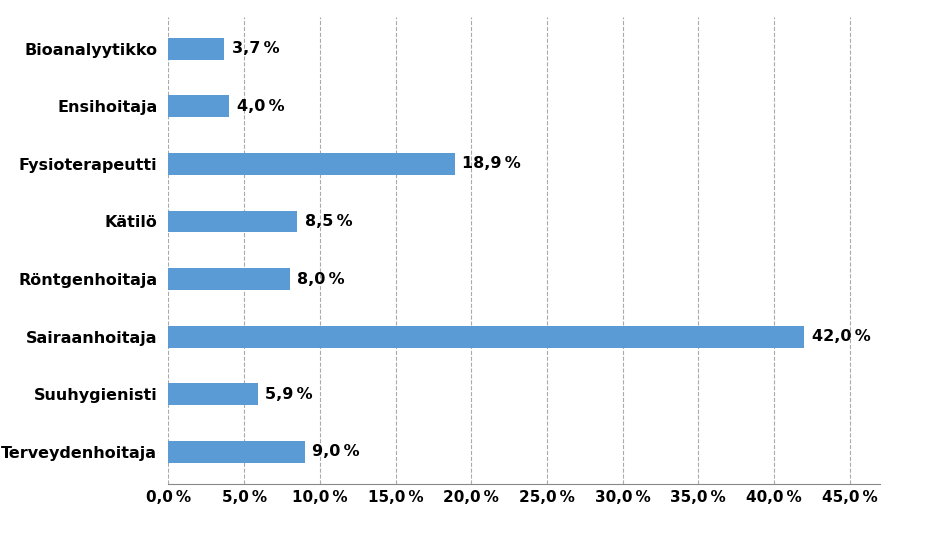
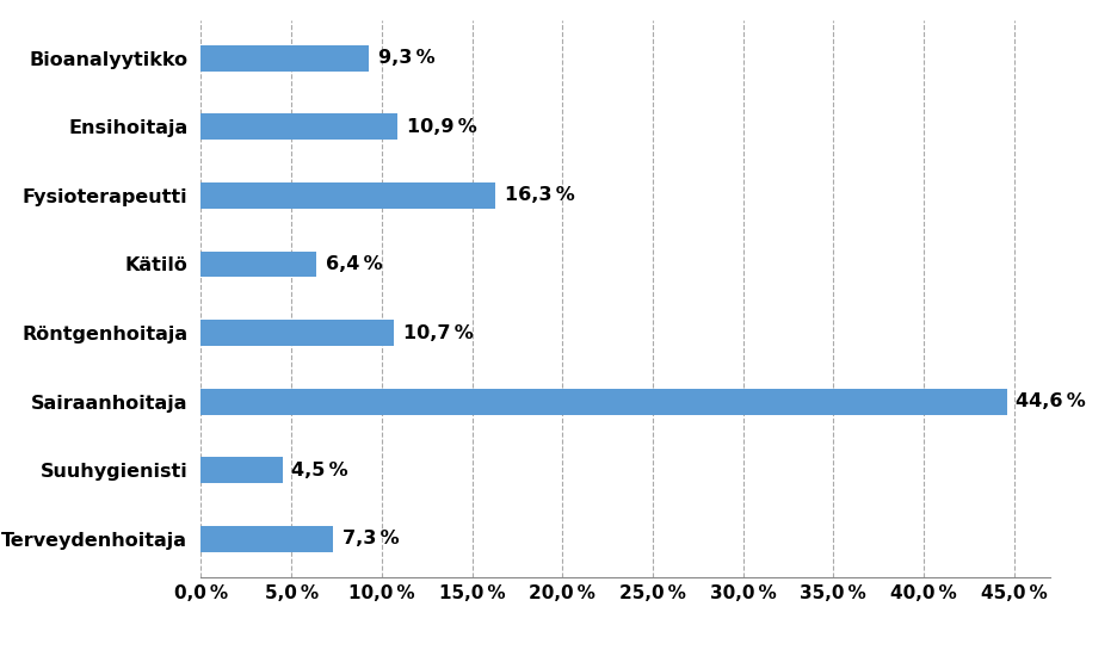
Bioanalyytikko: 3,7 -> 9,3
Ensihoitaja: 4,0 -> 10,9
Fysioterapeutti: 18,9 -> 16,3
Kätilö: 8,5 -> 6,4
Röntgenhoitaja: 8,0 -> 10,7
Sairaanhoitaja: 42,0 -> 44,6
Suuhygienisti: 5,9 -> 4,5
Terveydenhoitaja: 9,0 -> 7,3
